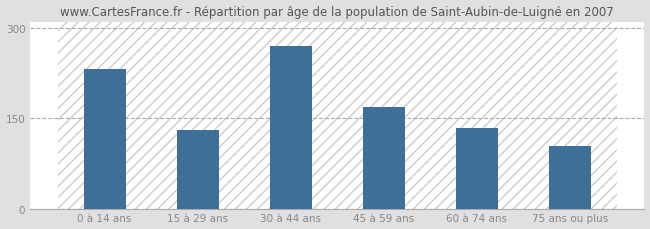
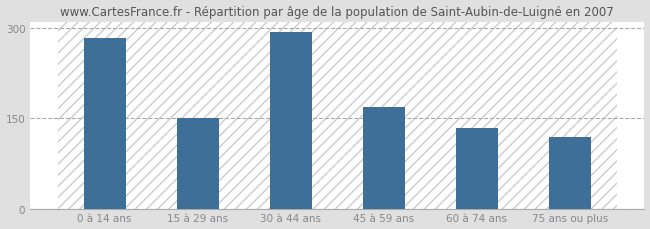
0 à 14 ans: 232 -> 283
15 à 29 ans: 130 -> 150
30 à 44 ans: 270 -> 292
75 ans ou plus: 104 -> 118
